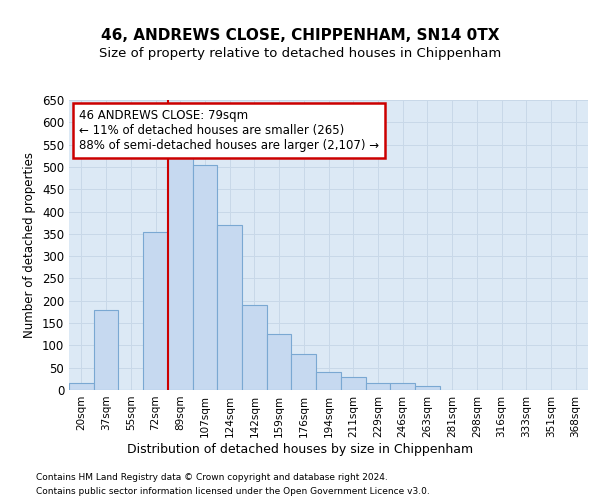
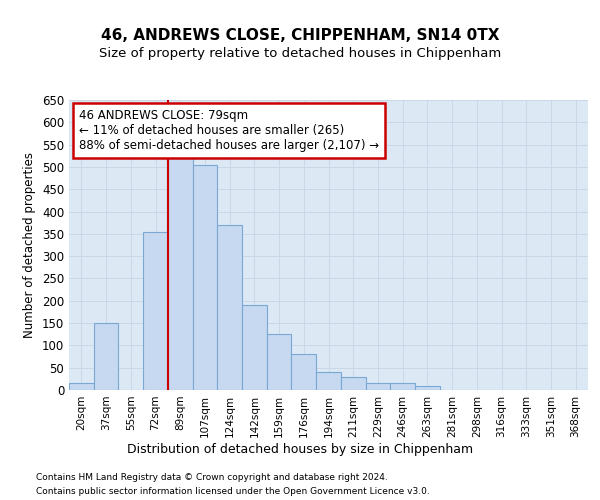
37sqm: 180 -> 150
